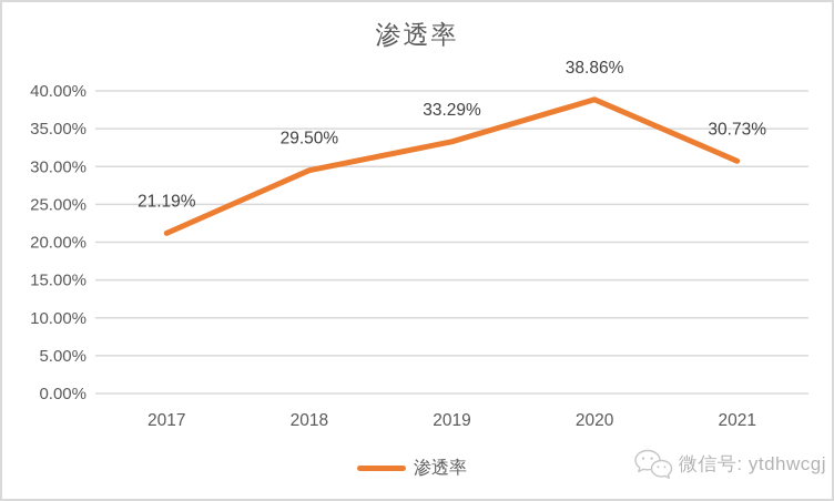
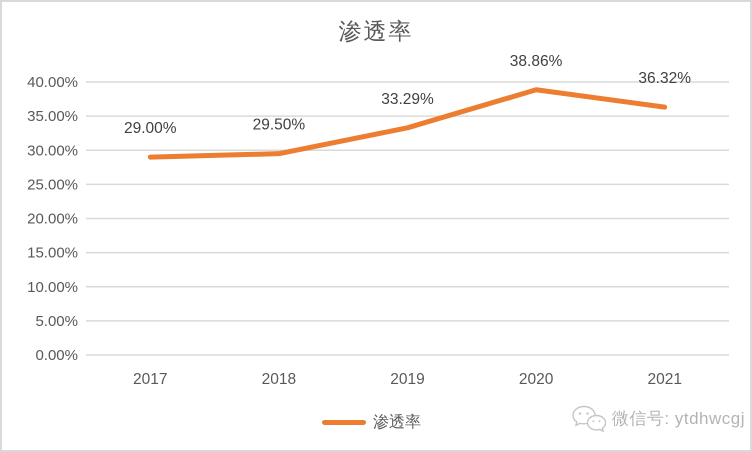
2017: 21.19% -> 29.00%
2021: 30.73% -> 36.32%
